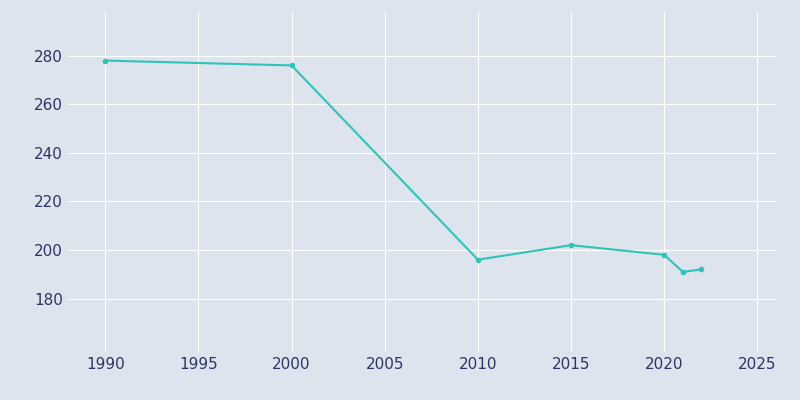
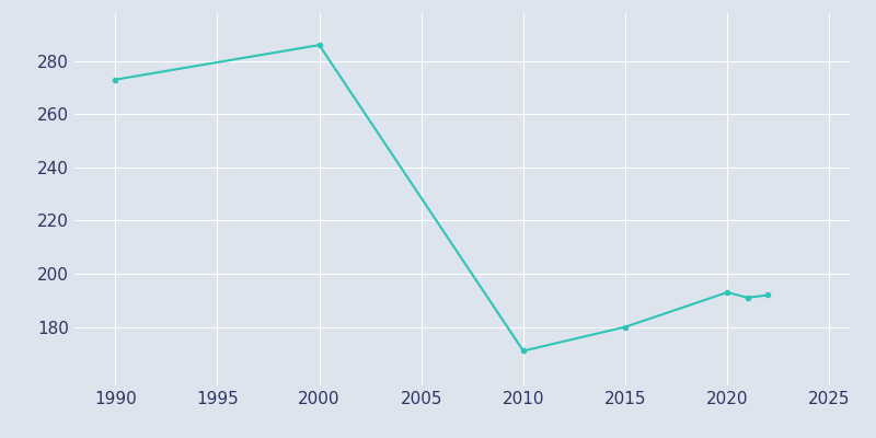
1990: 278 -> 273
2000: 276 -> 286
2010: 196 -> 171
2015: 202 -> 180
2020: 198 -> 193
